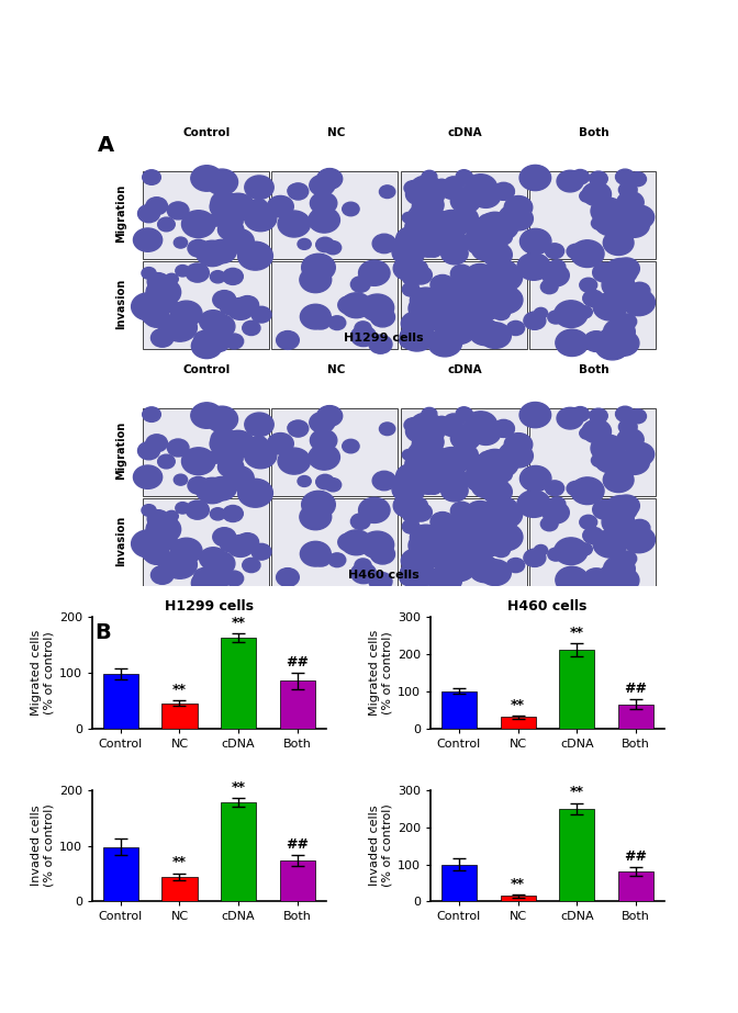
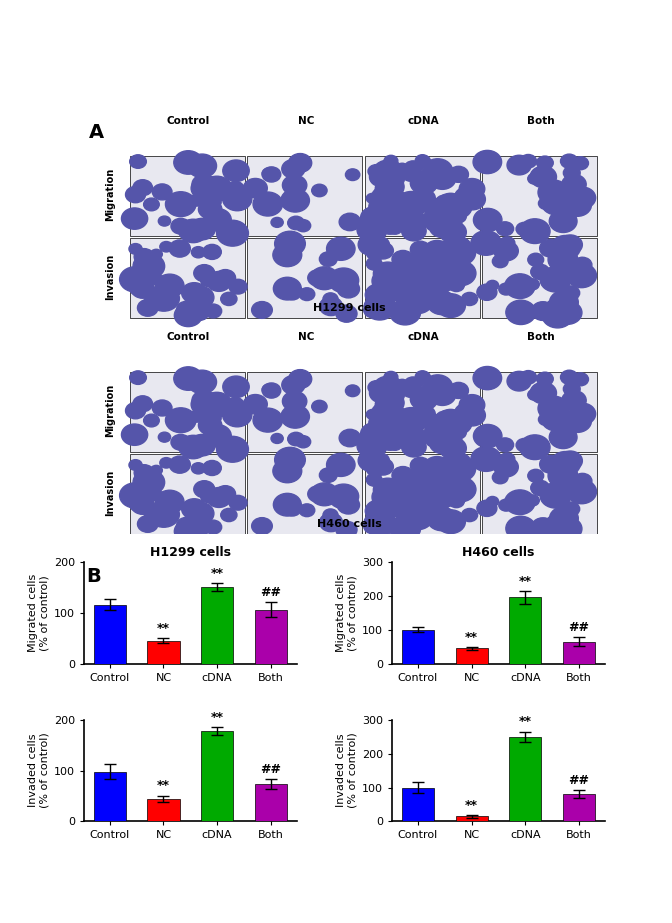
H1299 cells/Control: 98 -> 116
H1299 cells/cDNA: 162 -> 150
H1299 cells/Both: 85 -> 106
H460 cells/NC: 30 -> 45
H460 cells/cDNA: 210 -> 195
